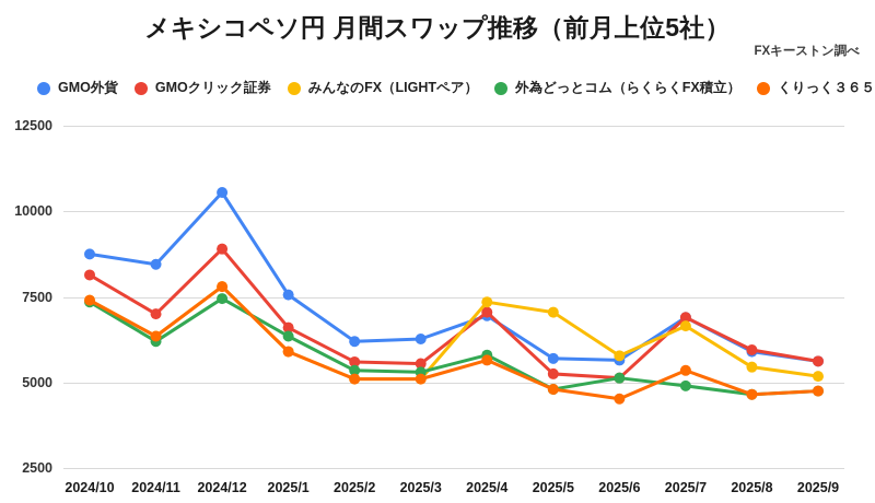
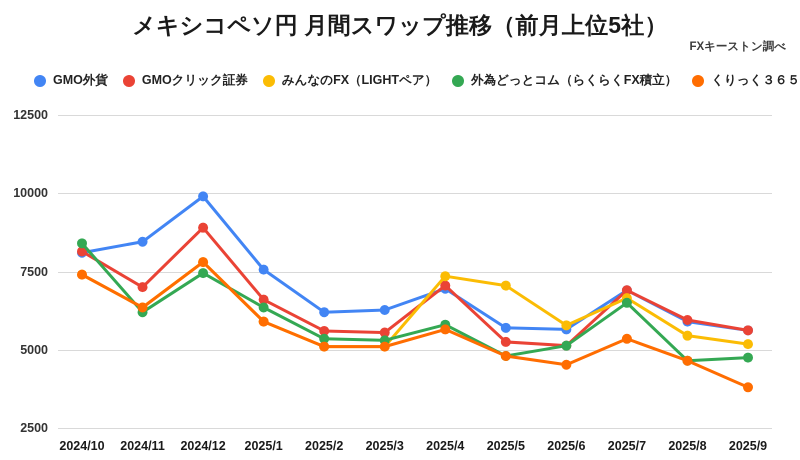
GMO外貨/2024/10: 8800 -> 8100
外為どっとコム（らくらくFX積立）/2024/10: 7400 -> 8400
GMO外貨/2024/12: 10600 -> 9900
外為どっとコム（らくらくFX積立）/2025/7: 4900 -> 6500
くりっく３６５/2025/9: 4800 -> 3800
